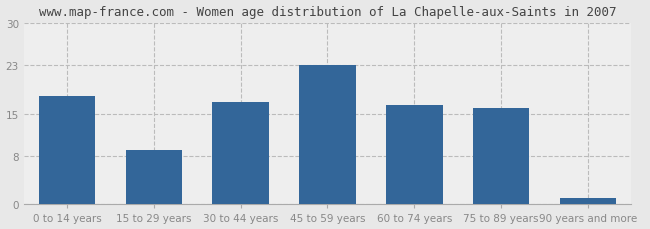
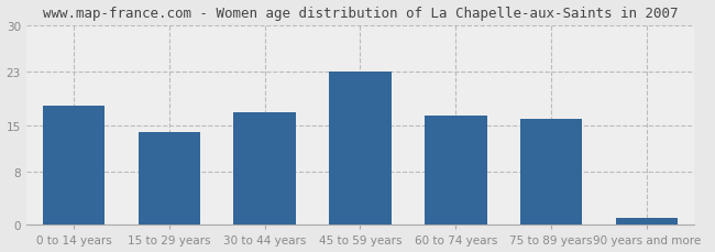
15 to 29 years: 9.0 -> 14.0
